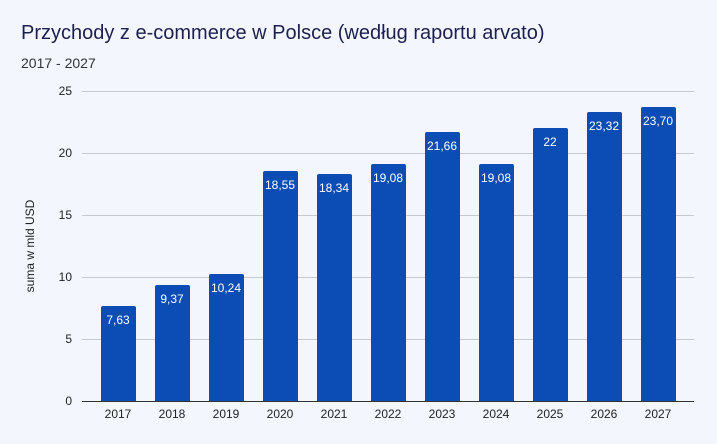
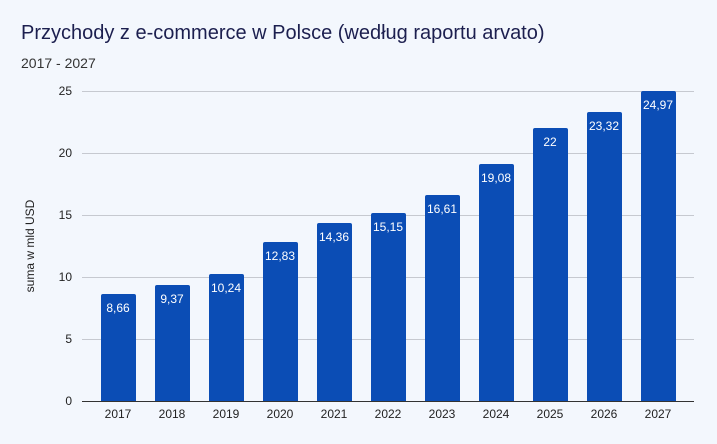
2017: 7,63 -> 8,66
2020: 18,55 -> 12,83
2021: 18,34 -> 14,36
2022: 19,08 -> 15,15
2023: 21,66 -> 16,61
2027: 23,70 -> 24,97
